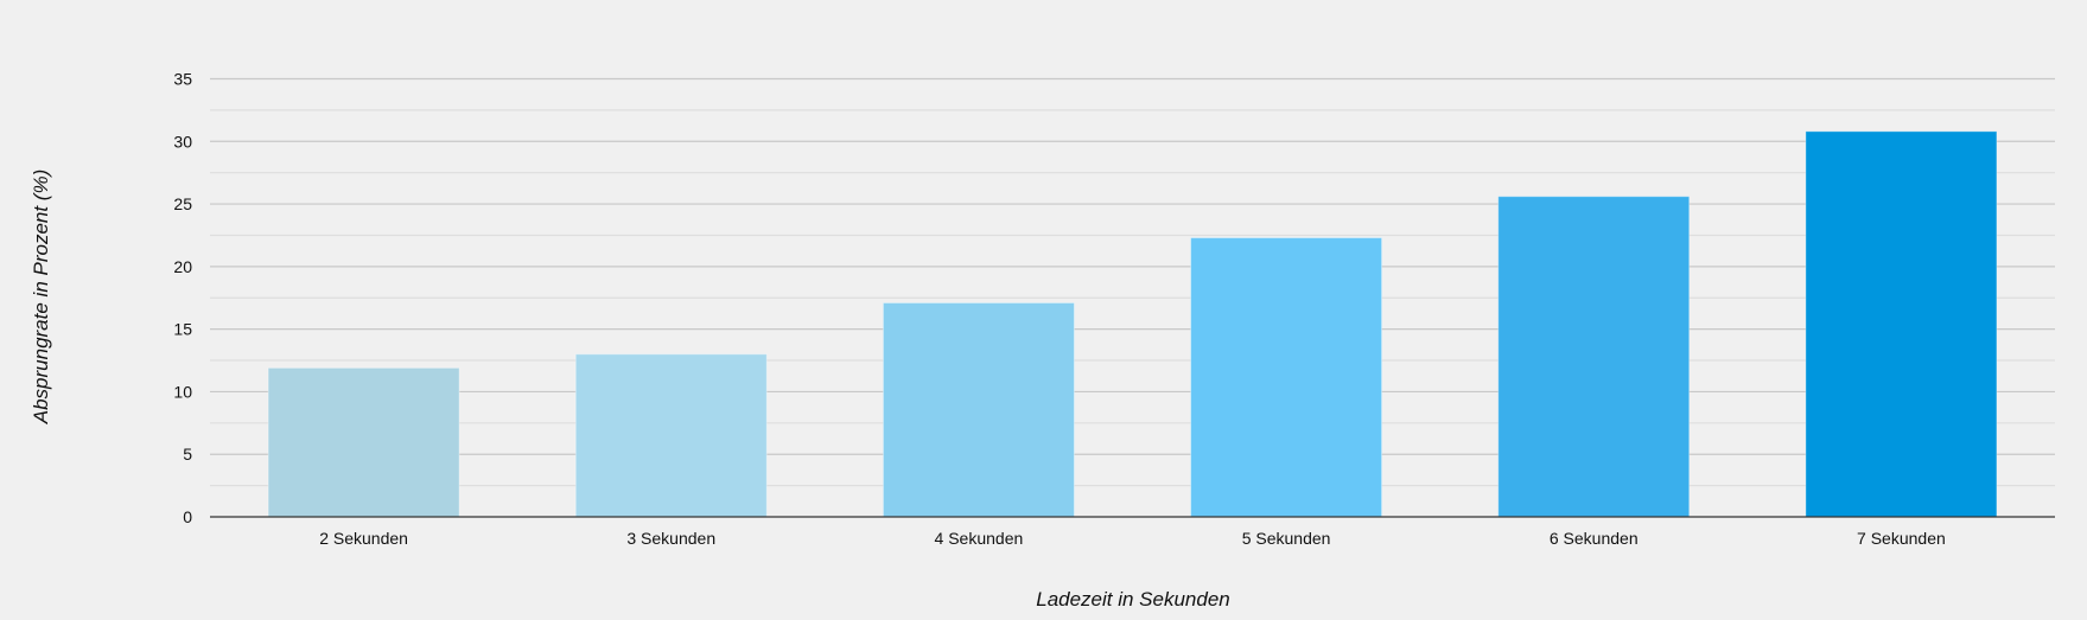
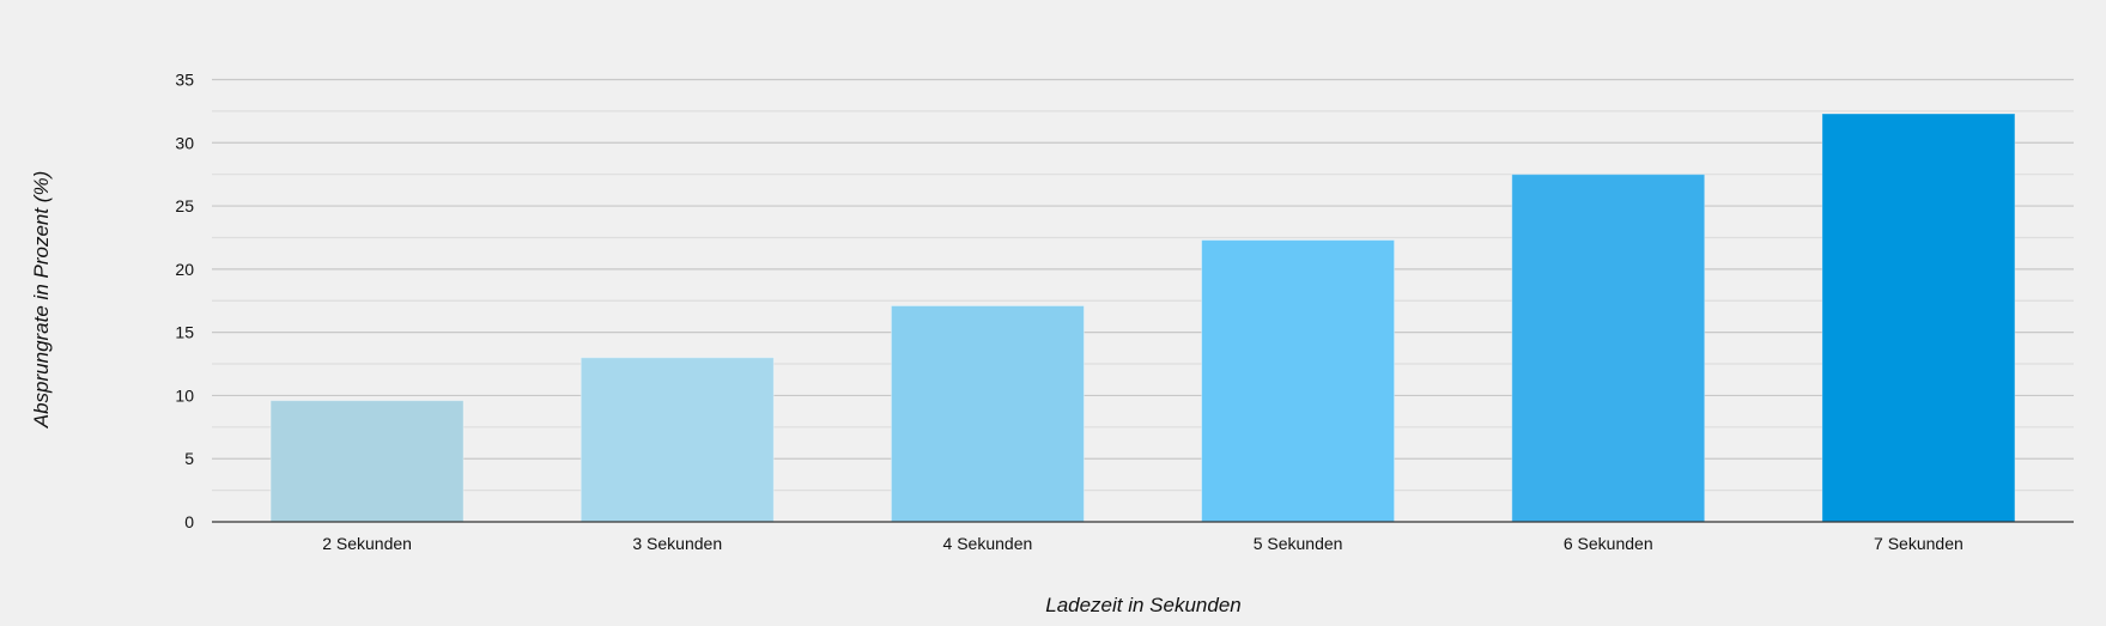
2 Sekunden: 11.9 -> 9.6
6 Sekunden: 25.6 -> 27.5
7 Sekunden: 30.8 -> 32.3
